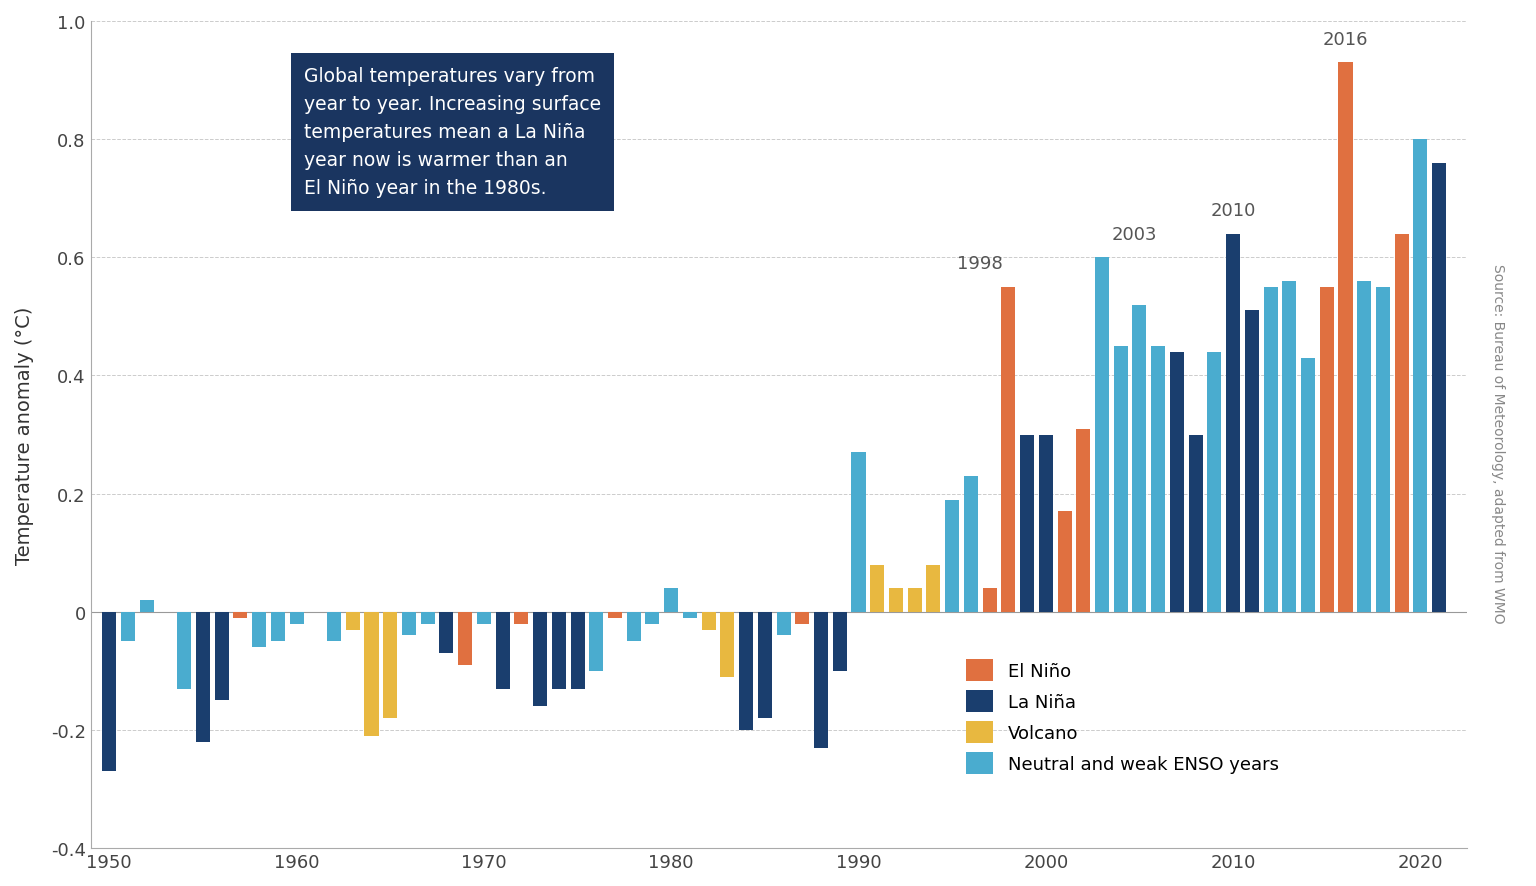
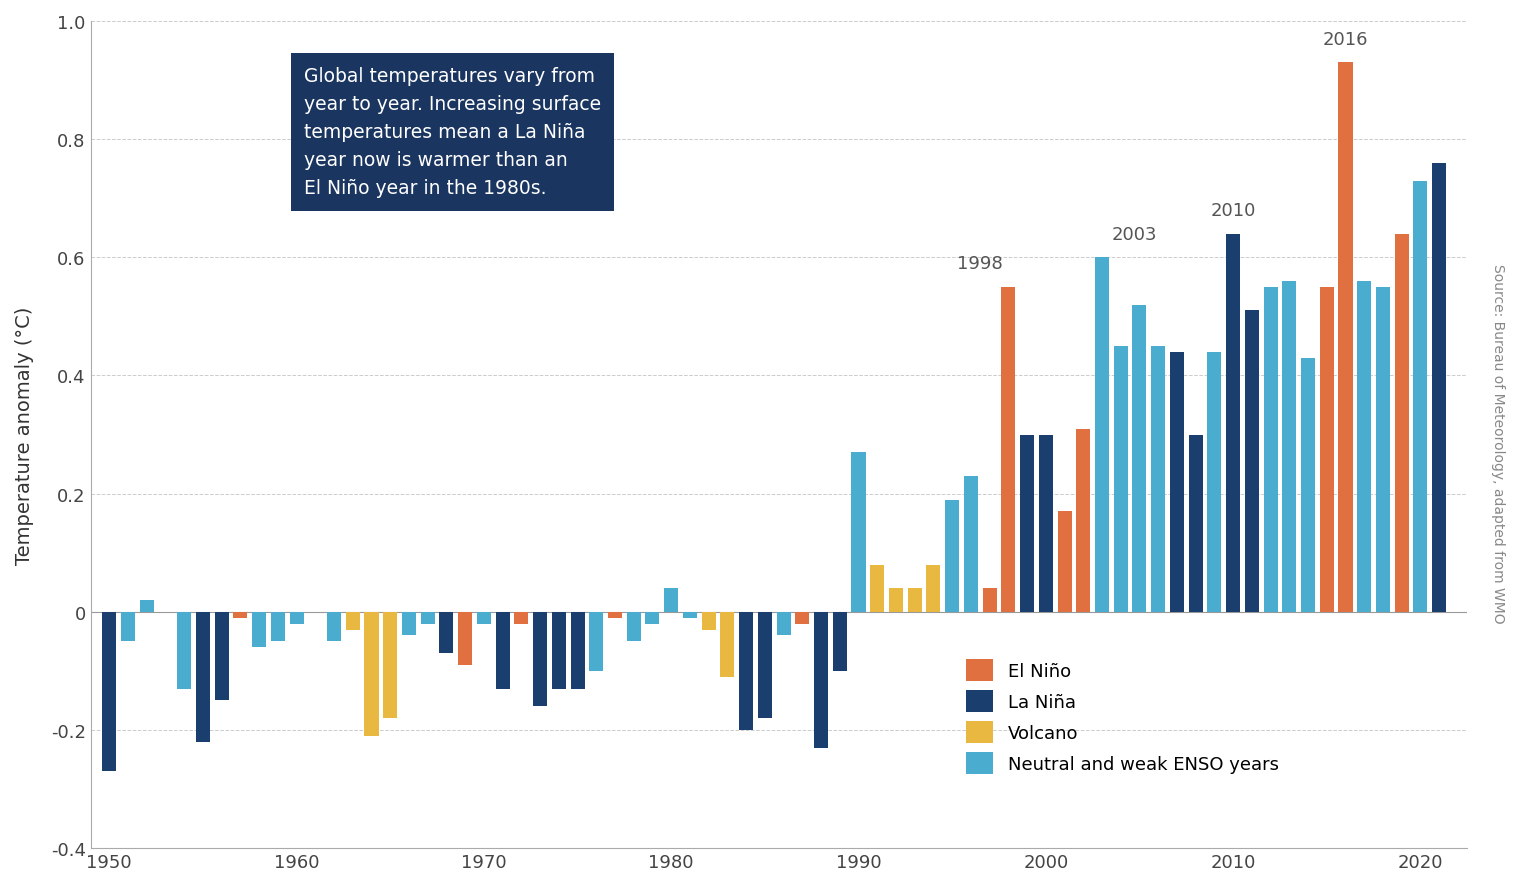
2020: 0.80 -> 0.73
